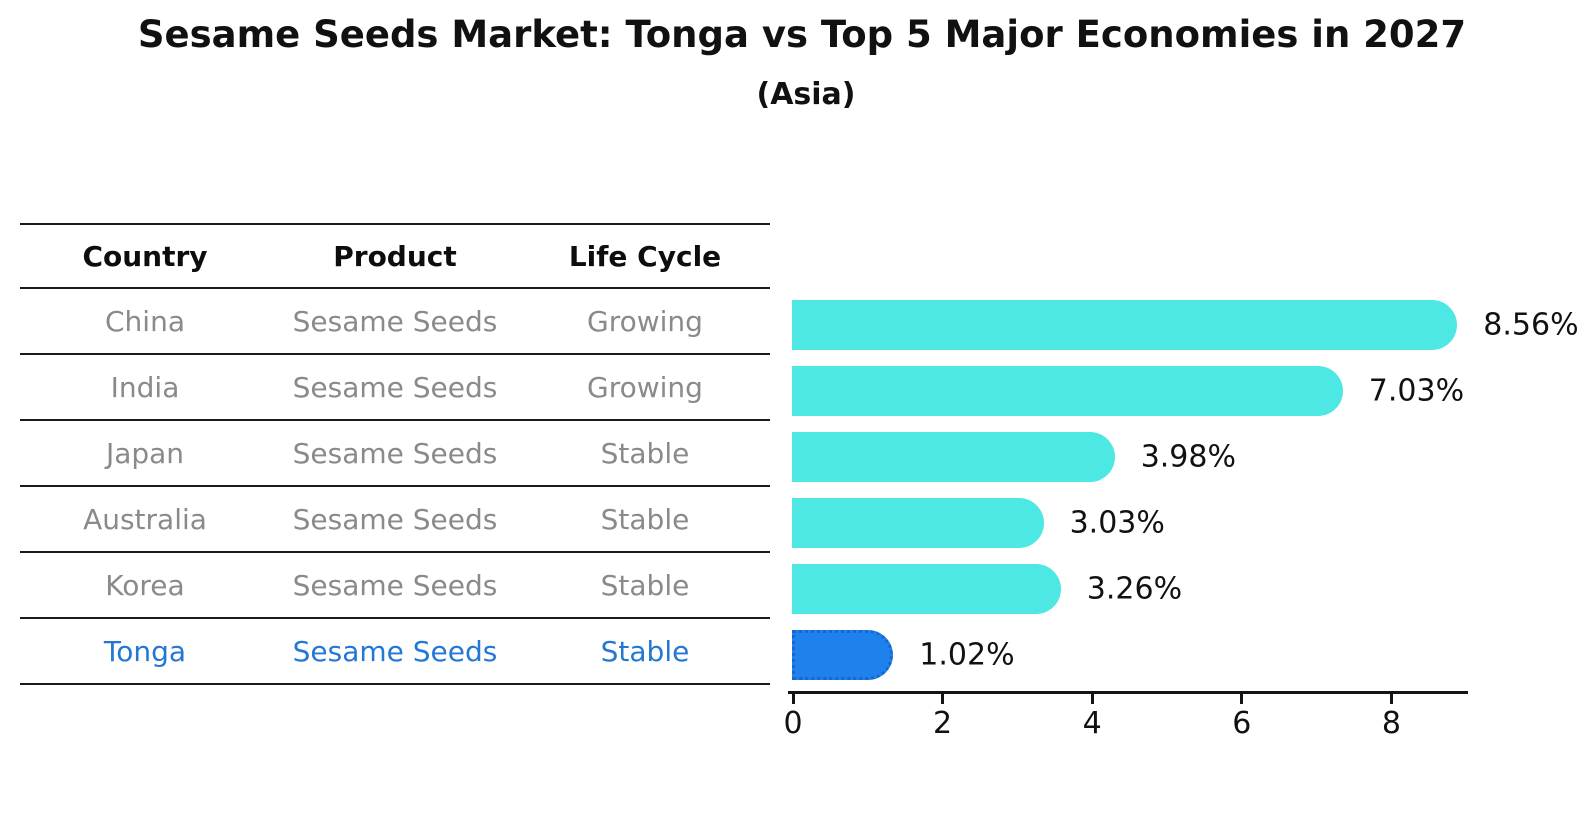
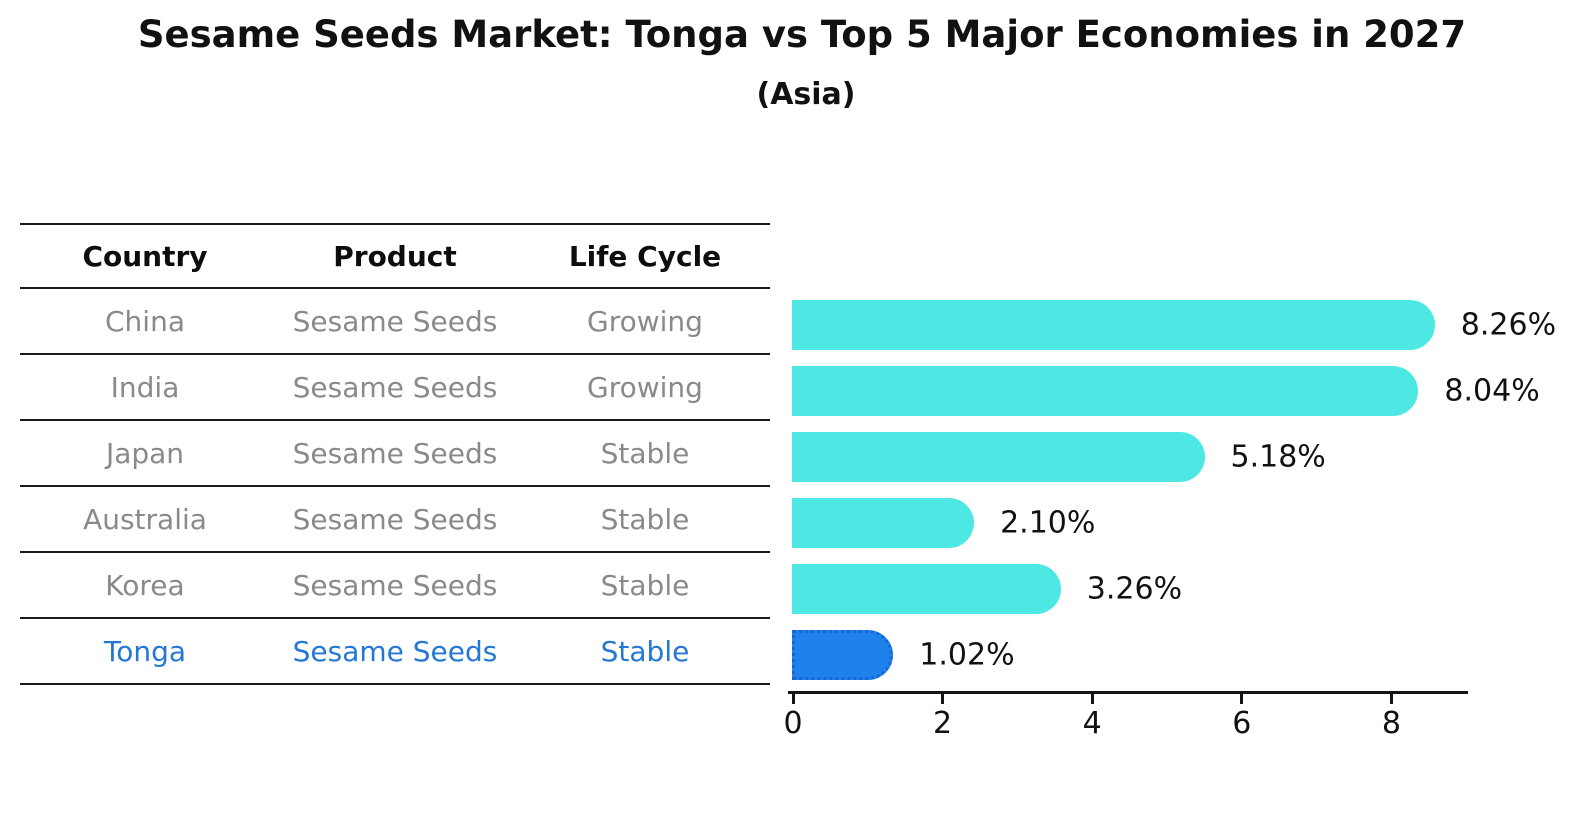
China: 8.56% -> 8.26%
India: 7.03% -> 8.04%
Japan: 3.98% -> 5.18%
Australia: 3.03% -> 2.10%
